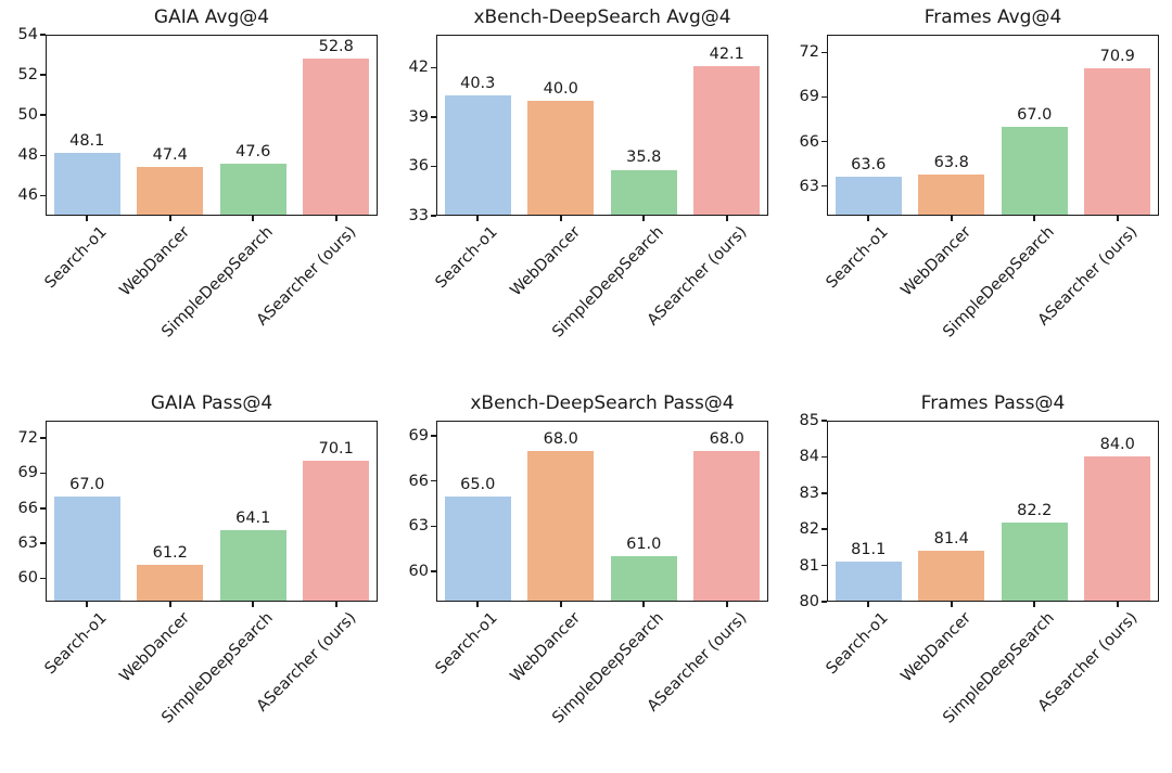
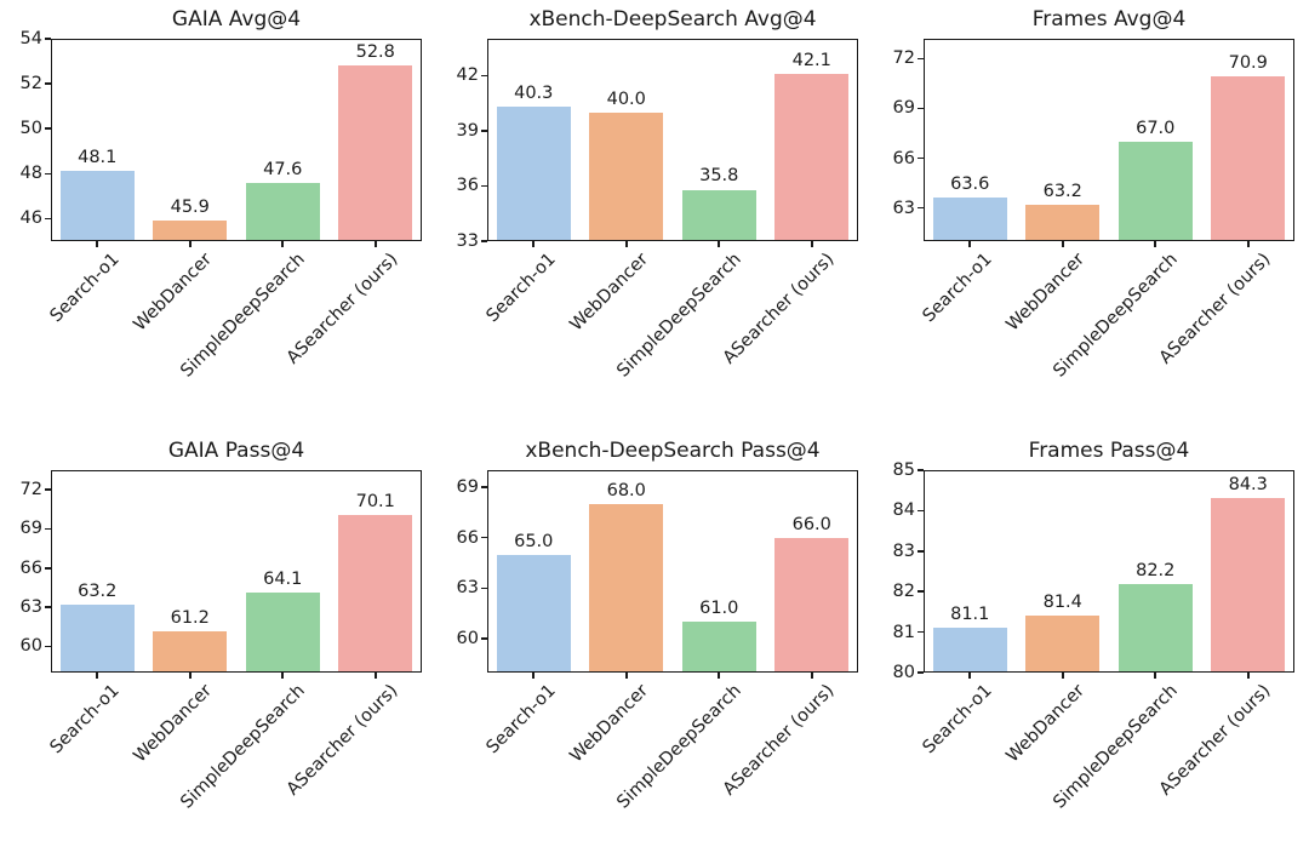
GAIA Avg@4/WebDancer: 47.4 -> 45.9
Frames Avg@4/WebDancer: 63.8 -> 63.2
GAIA Pass@4/Search-o1: 67.0 -> 63.2
xBench-DeepSearch Pass@4/ASearcher (ours): 68.0 -> 66.0
Frames Pass@4/ASearcher (ours): 84.0 -> 84.3
